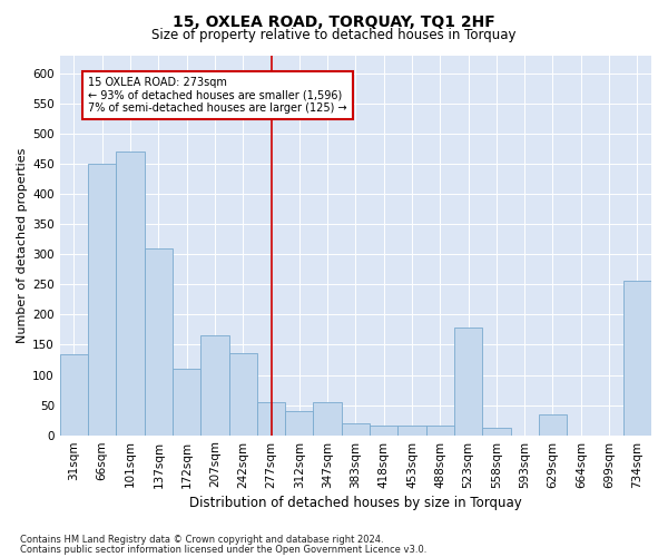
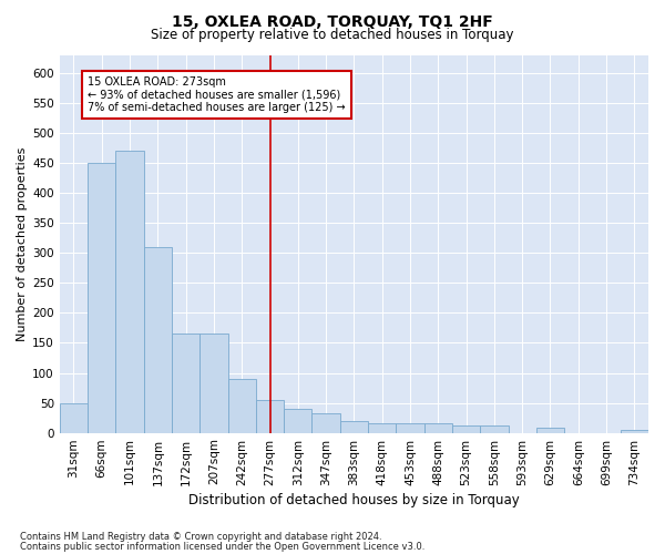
31sqm: 134 -> 50
172sqm: 110 -> 165
242sqm: 136 -> 90
347sqm: 54 -> 33
523sqm: 178 -> 12
629sqm: 34 -> 8
734sqm: 256 -> 5
